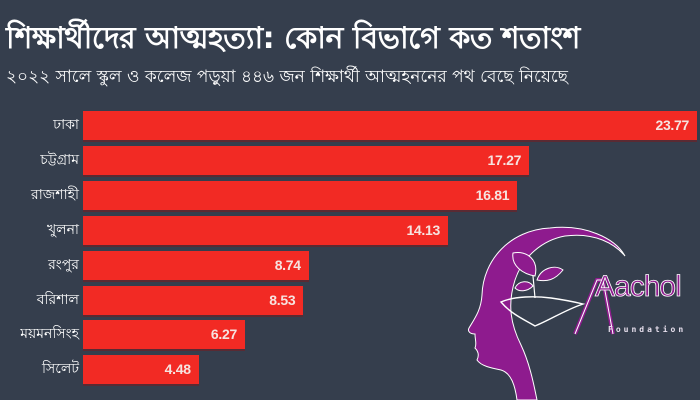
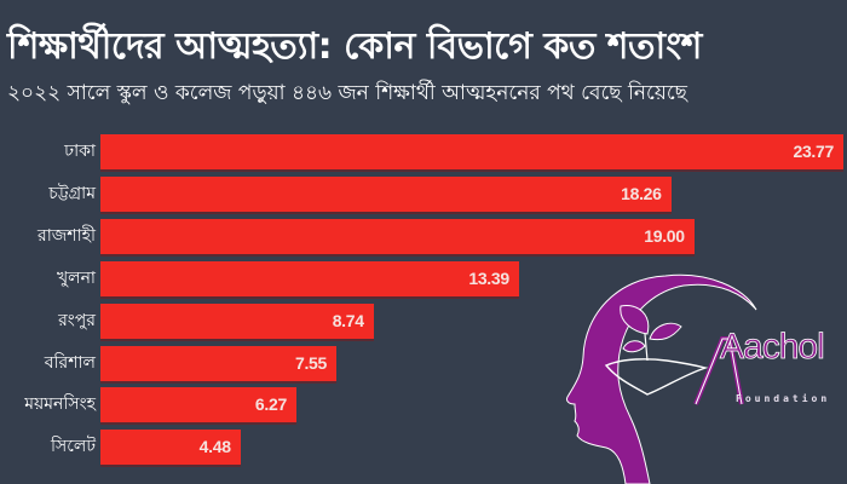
চট্টগ্রাম: 17.27 -> 18.26
রাজশাহী: 16.81 -> 19.00
খুলনা: 14.13 -> 13.39
বরিশাল: 8.53 -> 7.55
